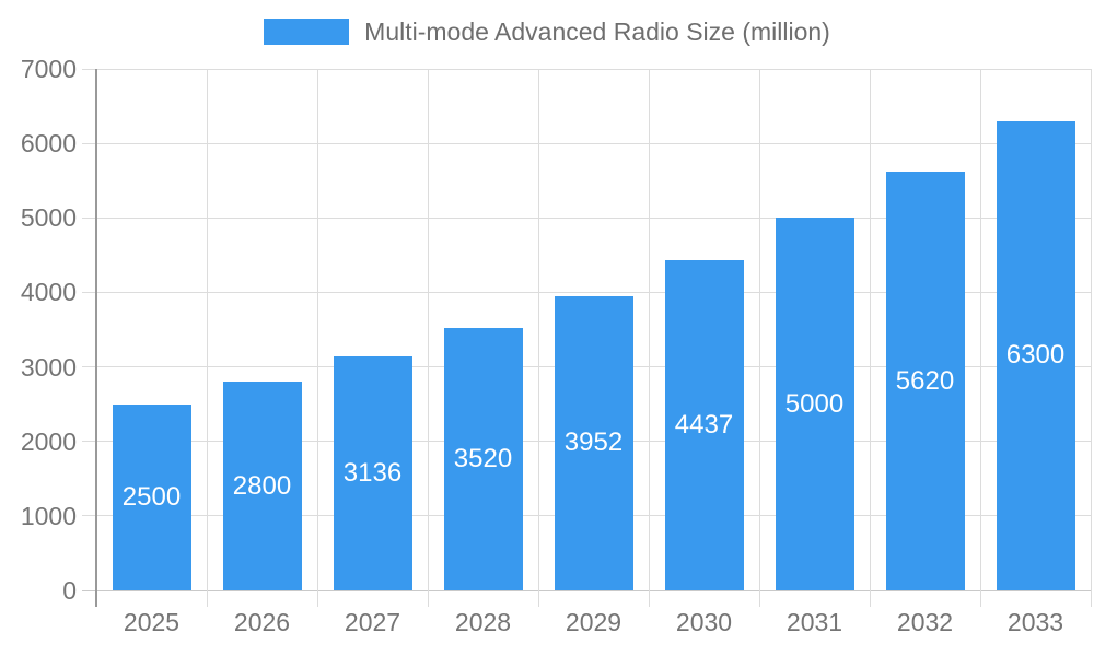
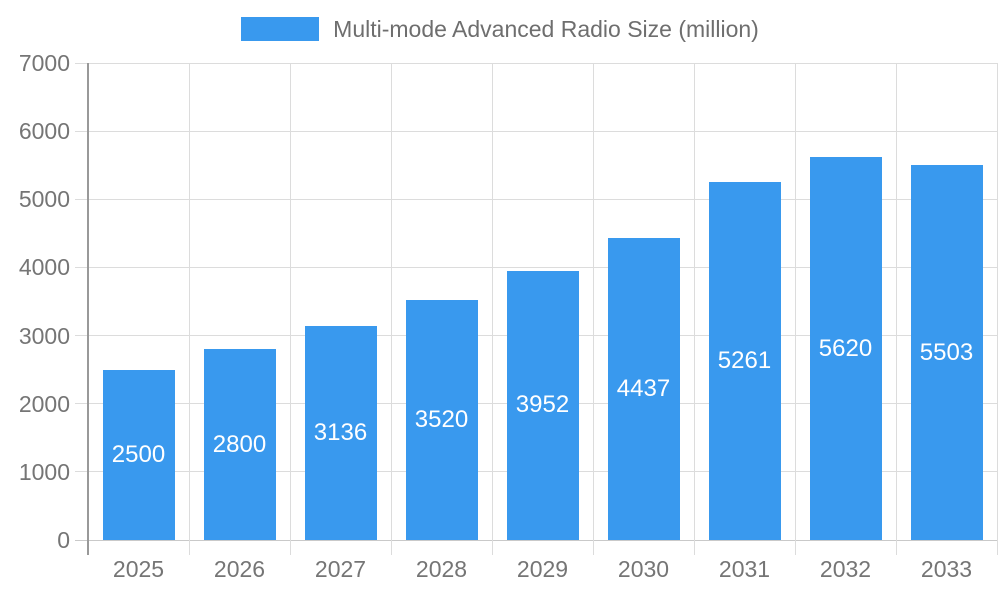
2031: 5000 -> 5261
2033: 6300 -> 5503
